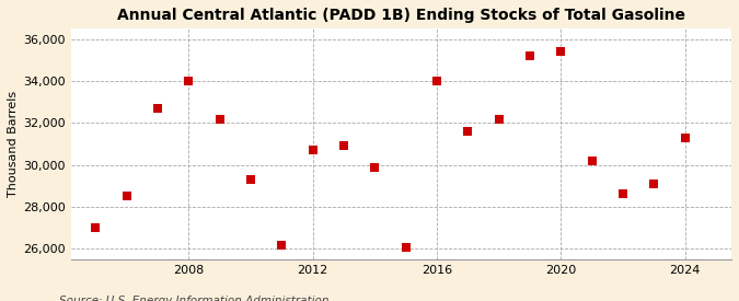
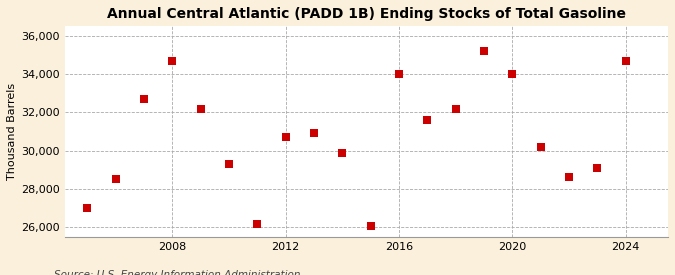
2008: 34,000 -> 34,700
2020: 35,400 -> 34,000
2024: 31,300 -> 34,700
